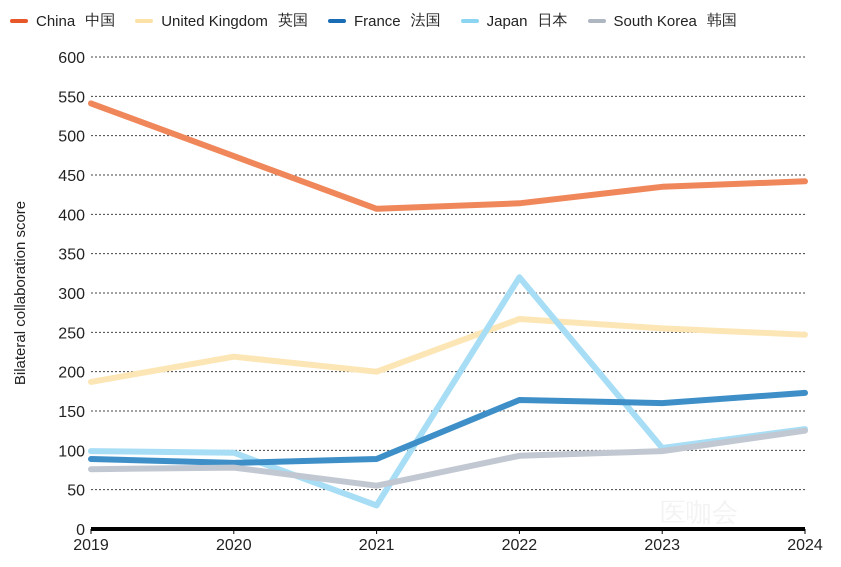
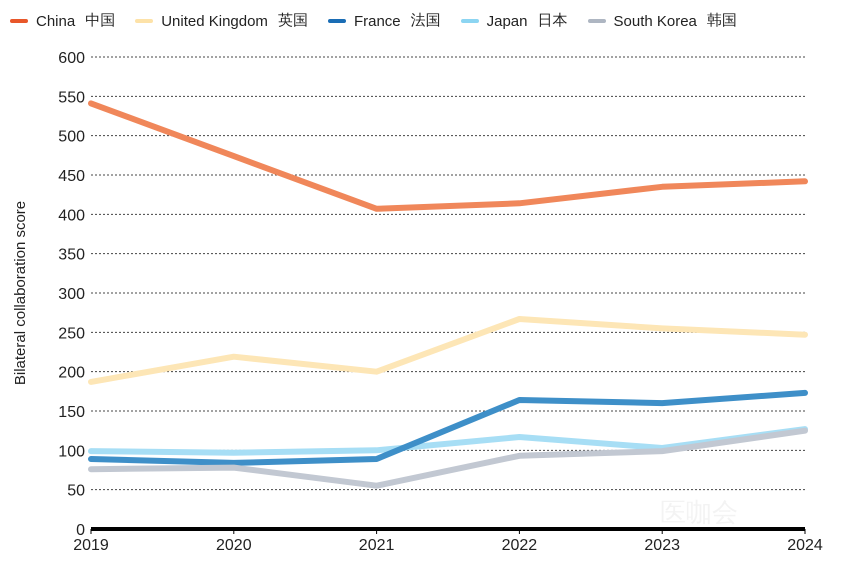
Japan/2021: 30 -> 100
Japan/2022: 320 -> 120
